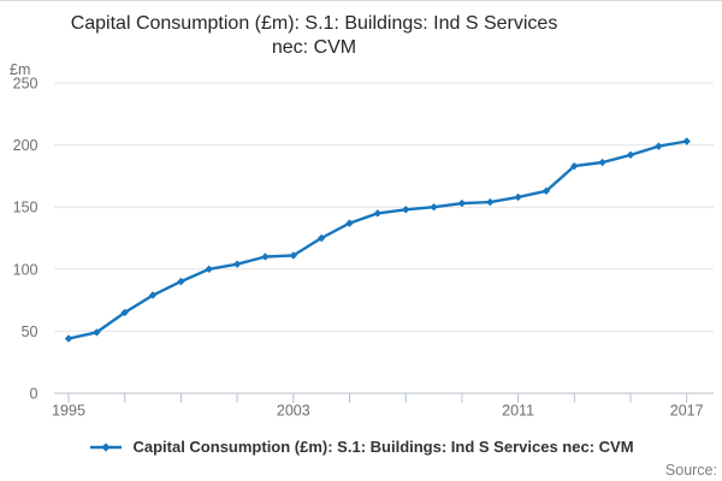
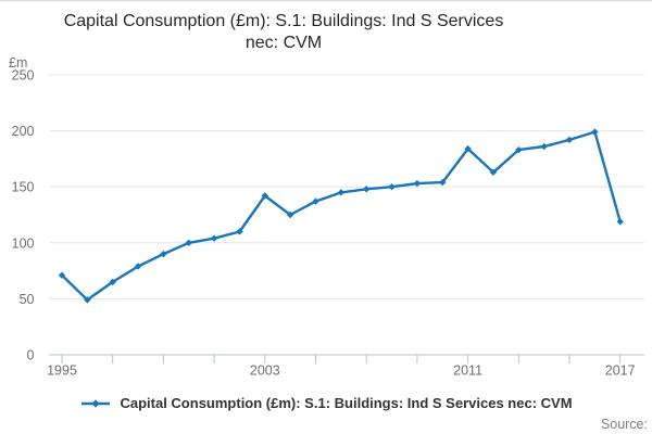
1995: 44 -> 71
2003: 111 -> 142
2011: 158 -> 184
2017: 203 -> 119
